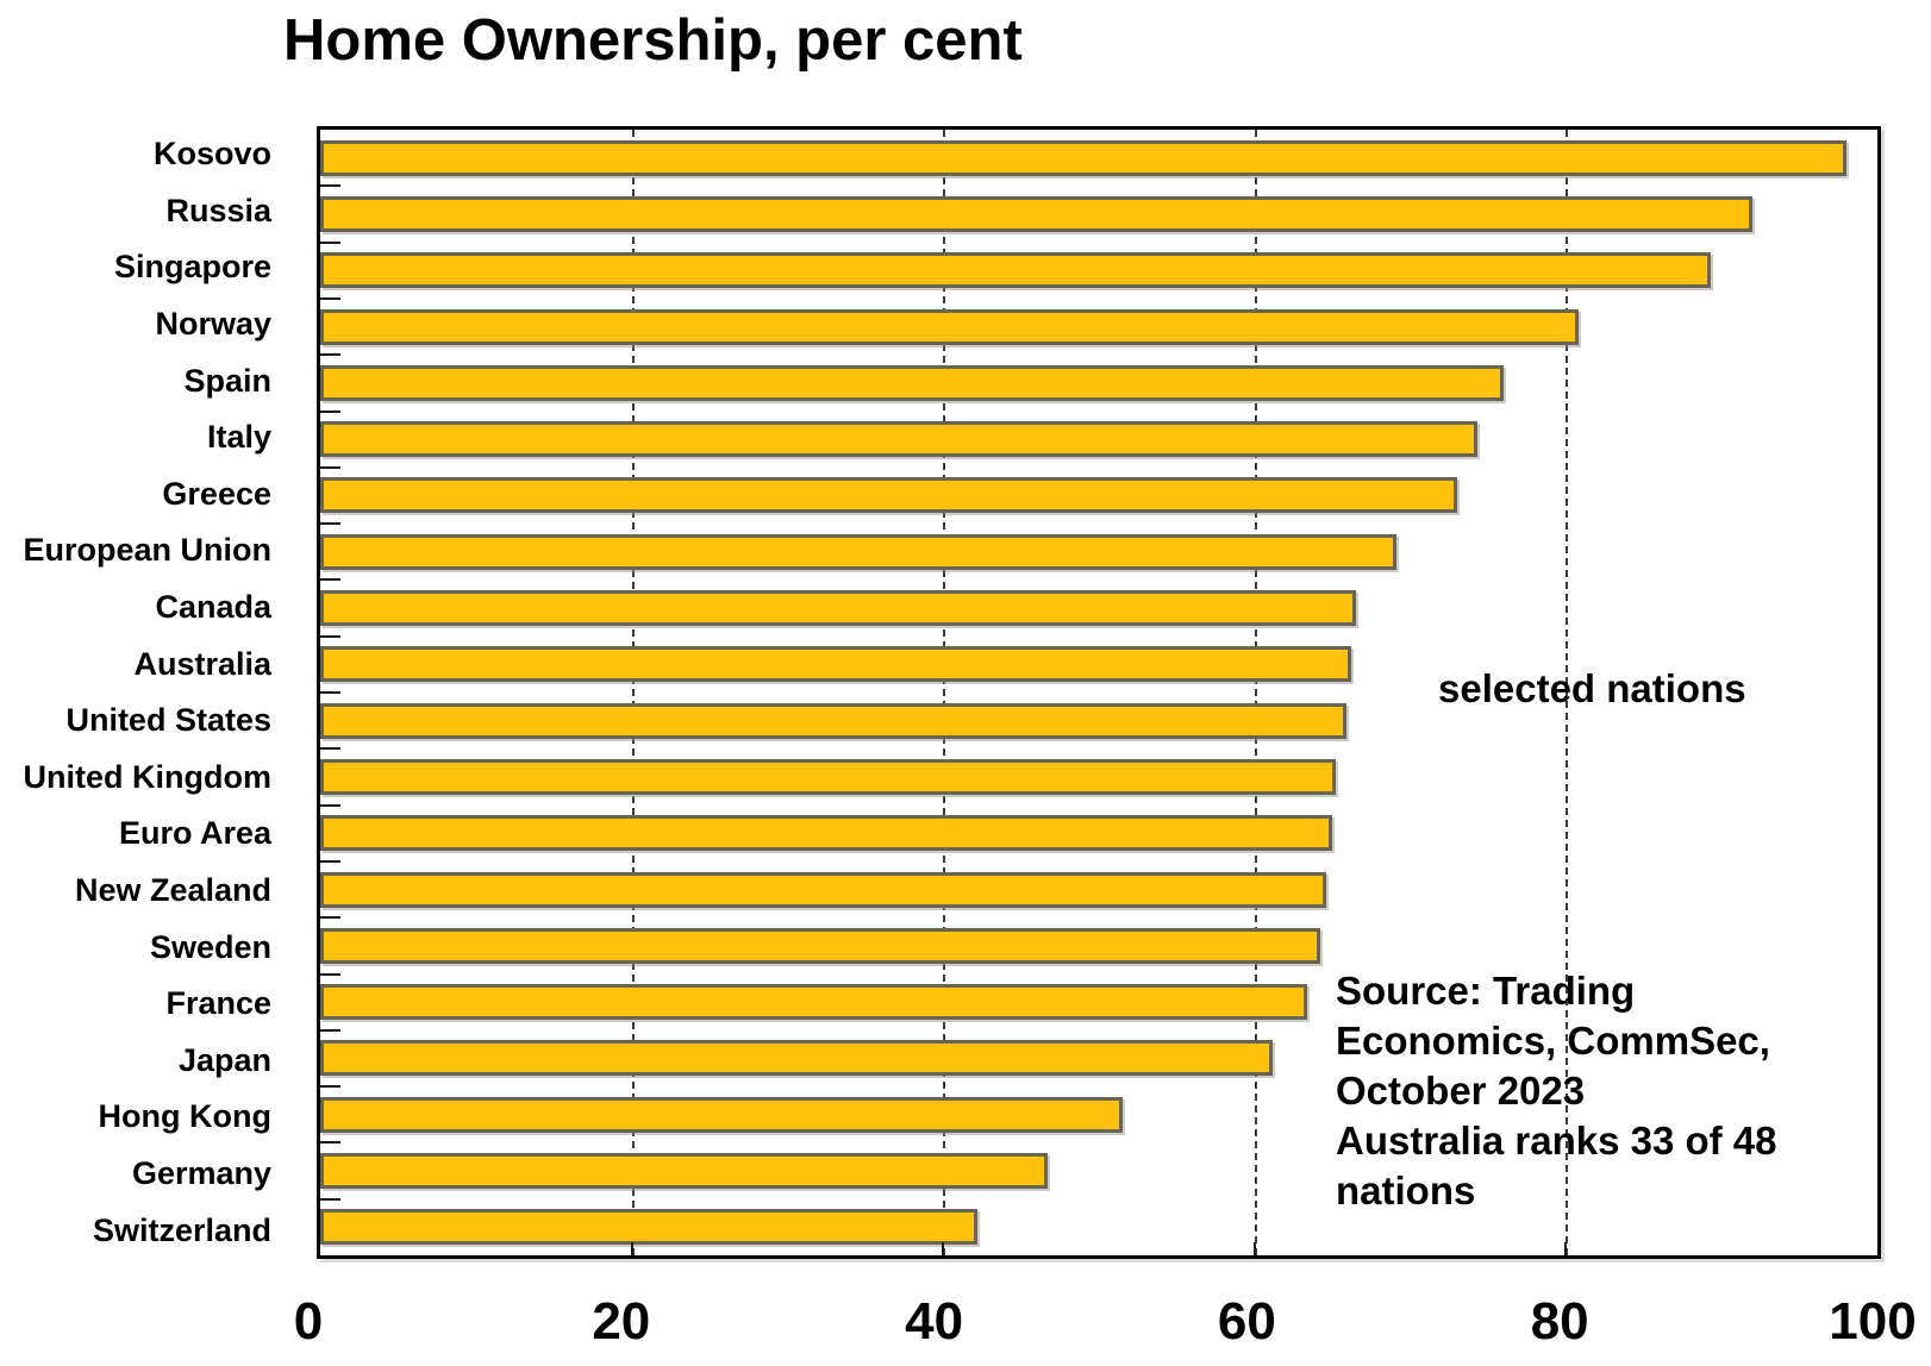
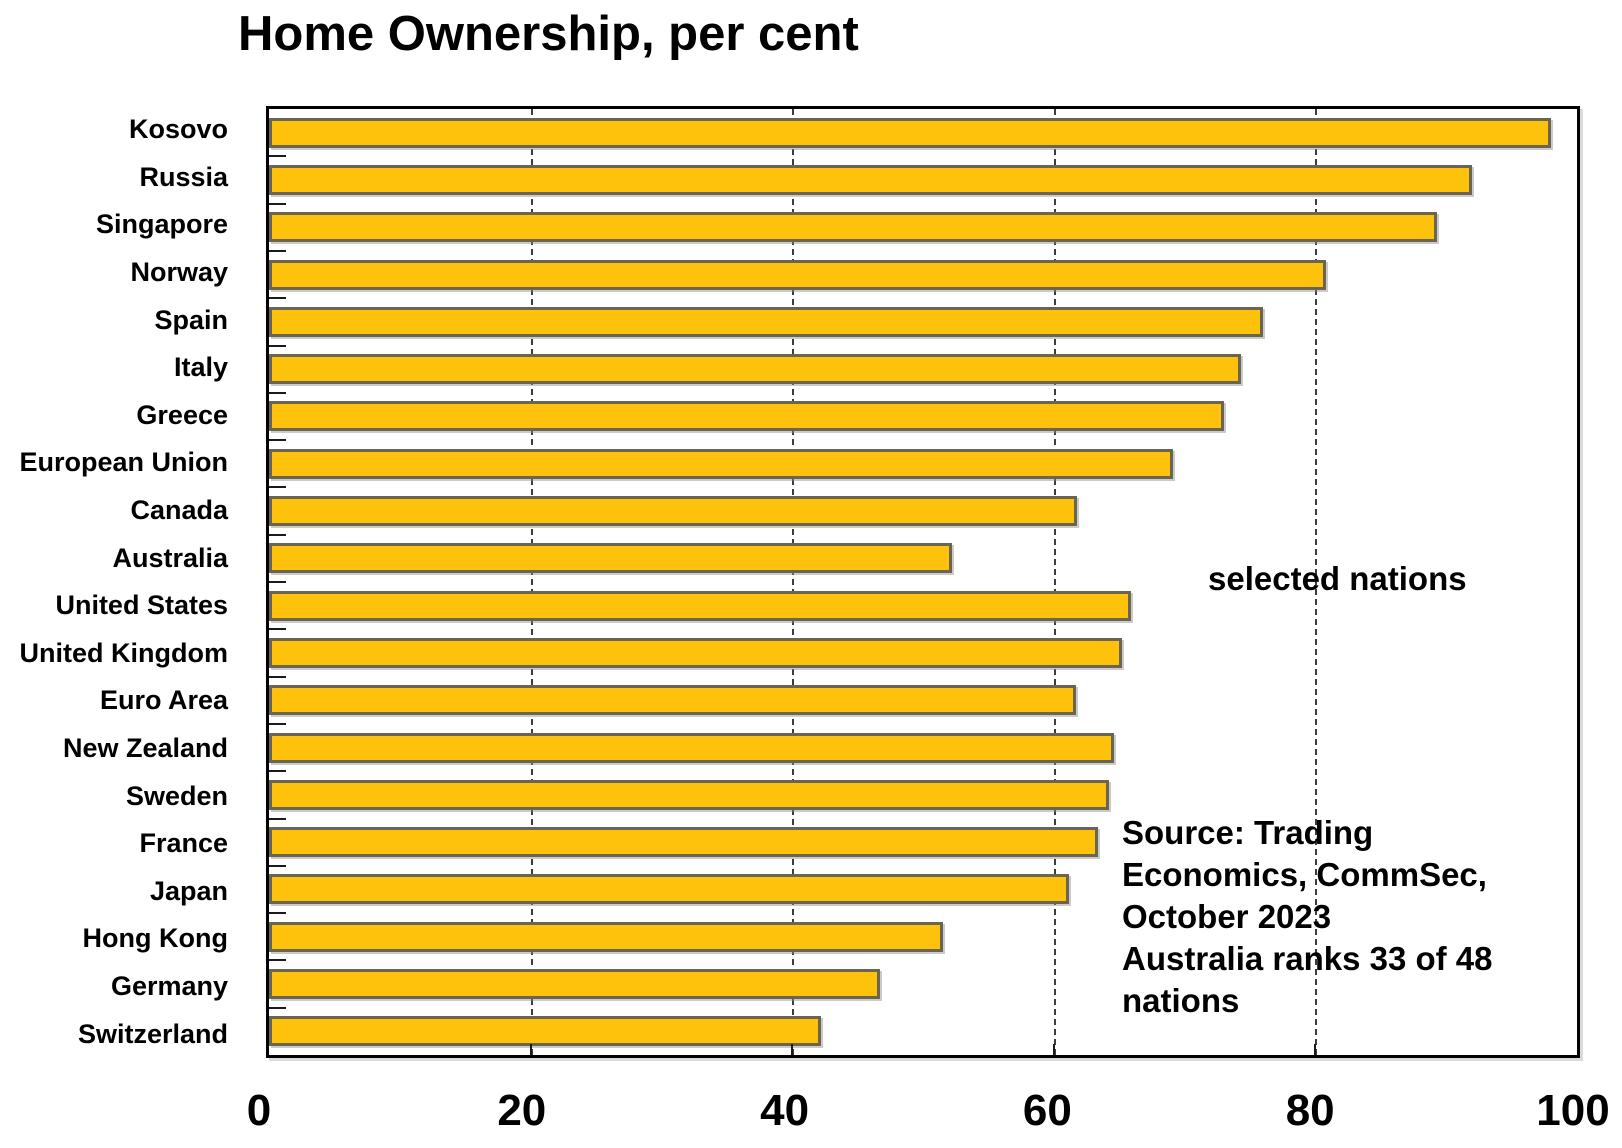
Canada: 66.5 -> 61.8
Australia: 66.2 -> 52.2
Euro Area: 65.0 -> 61.7
